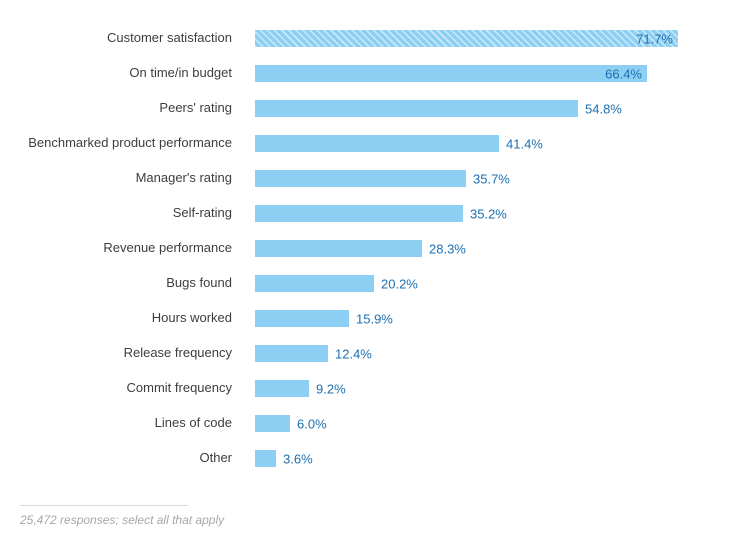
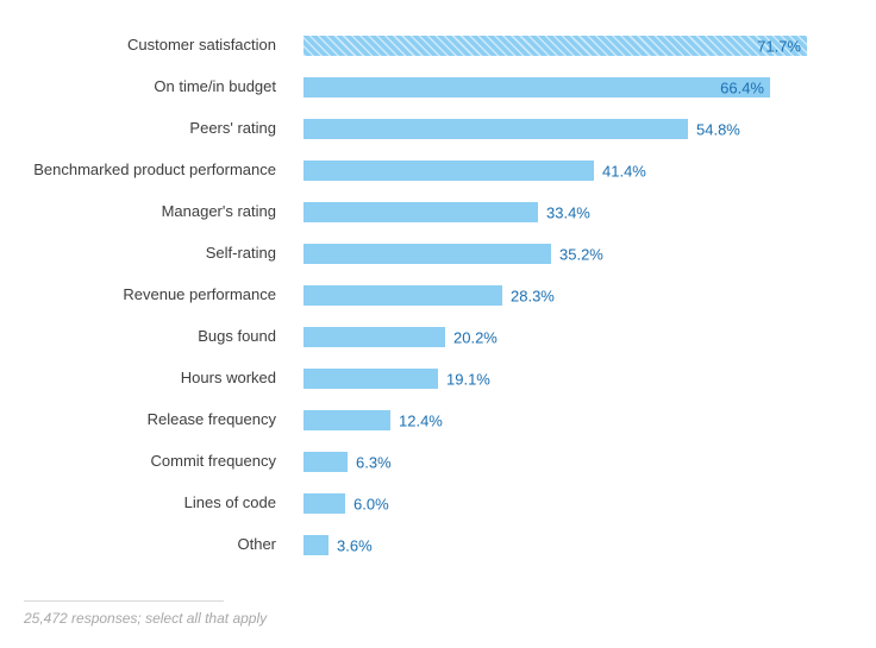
Manager's rating: 35.7% -> 33.4%
Hours worked: 15.9% -> 19.1%
Commit frequency: 9.2% -> 6.3%
